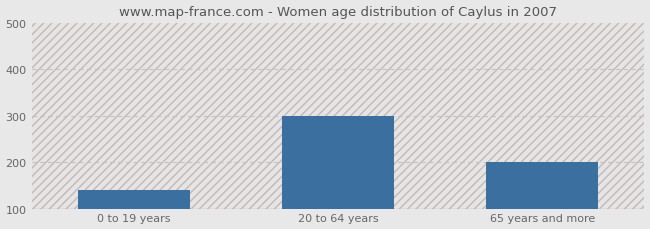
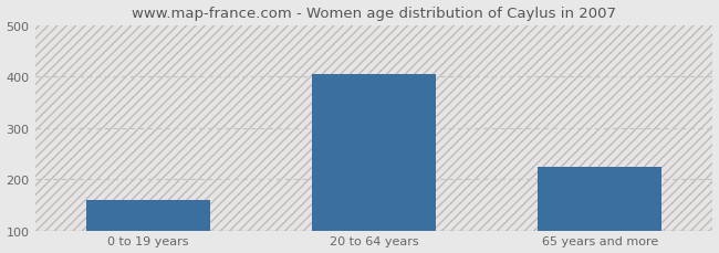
0 to 19 years: 140 -> 160
20 to 64 years: 300 -> 404
65 years and more: 200 -> 224
